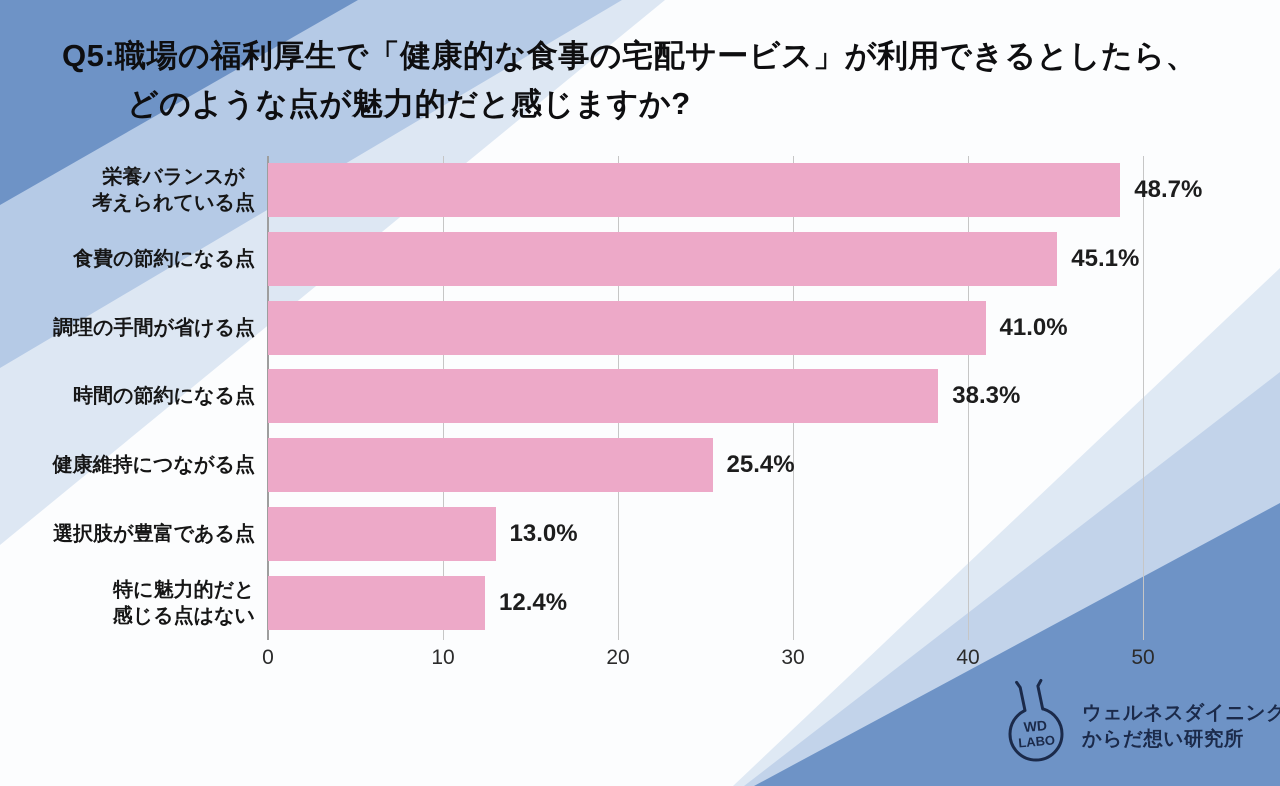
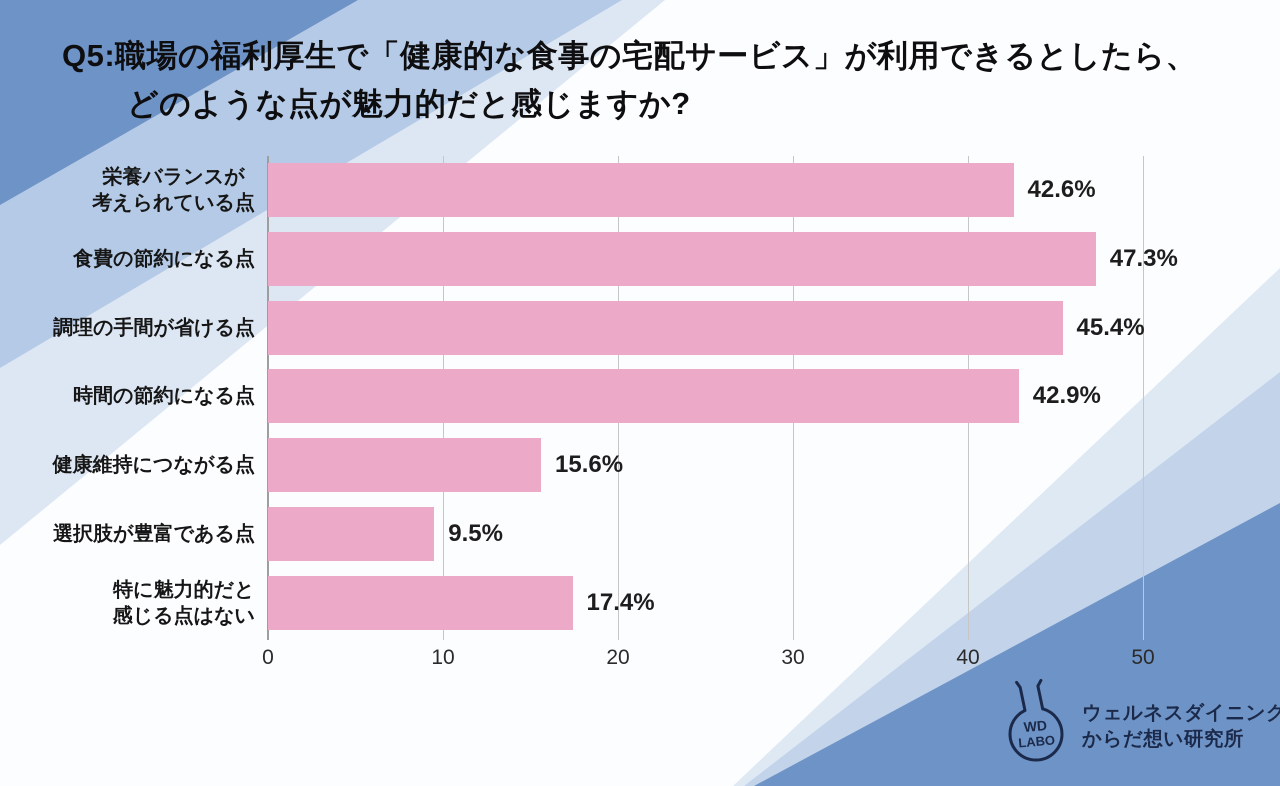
栄養バランスが 考えられている点: 48.7% -> 42.6%
食費の節約になる点: 45.1% -> 47.3%
調理の手間が省ける点: 41.0% -> 45.4%
時間の節約になる点: 38.3% -> 42.9%
健康維持につながる点: 25.4% -> 15.6%
選択肢が豊富である点: 13.0% -> 9.5%
特に魅力的だと 感じる点はない: 12.4% -> 17.4%
